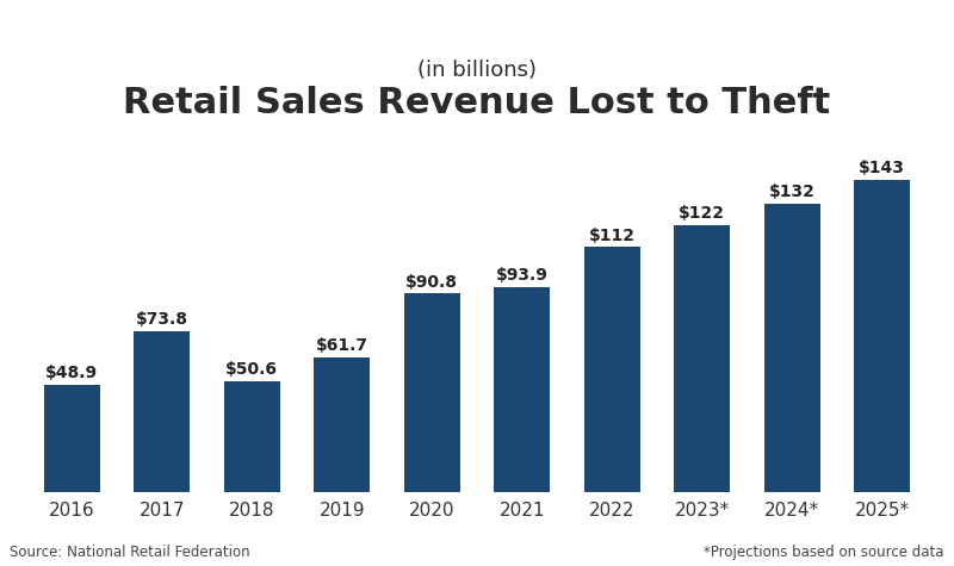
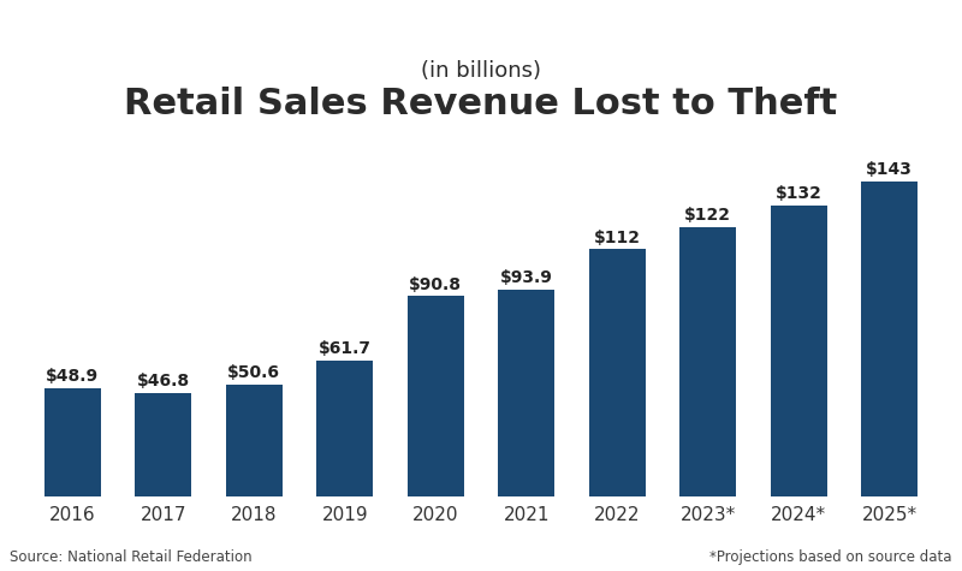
2017: $73.8 -> $46.8
